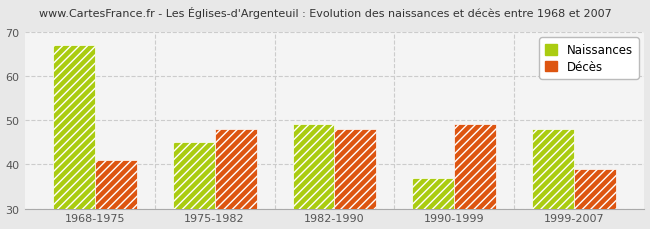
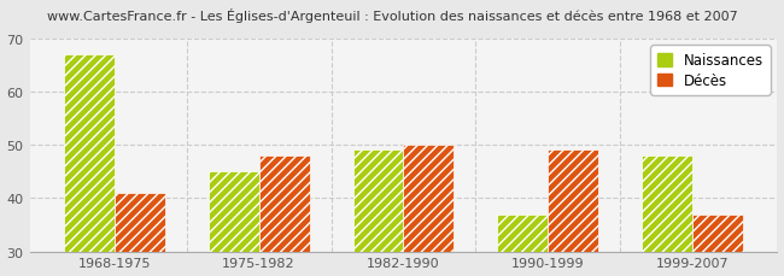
Décès/1982-1990: 48 -> 50
Décès/1999-2007: 39 -> 37
